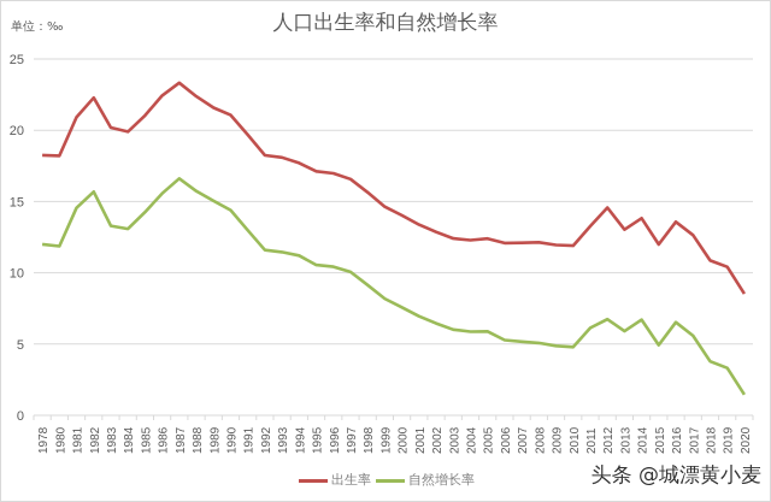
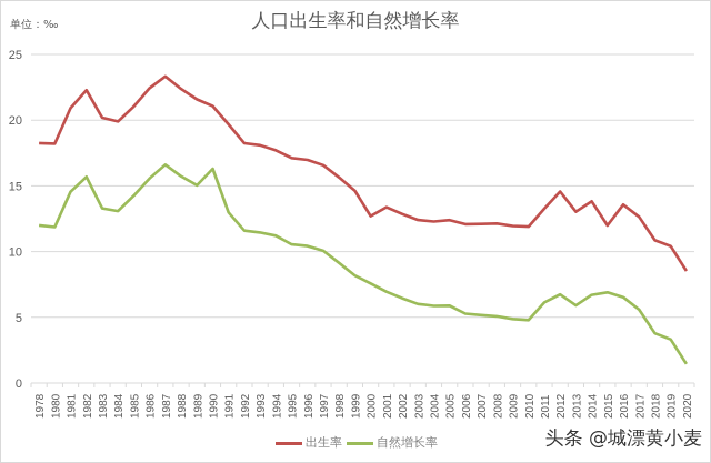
自然增长率/1990: 14.4 -> 16.3
出生率/2000: 14.0 -> 12.7
自然增长率/2015: 4.9 -> 6.9
